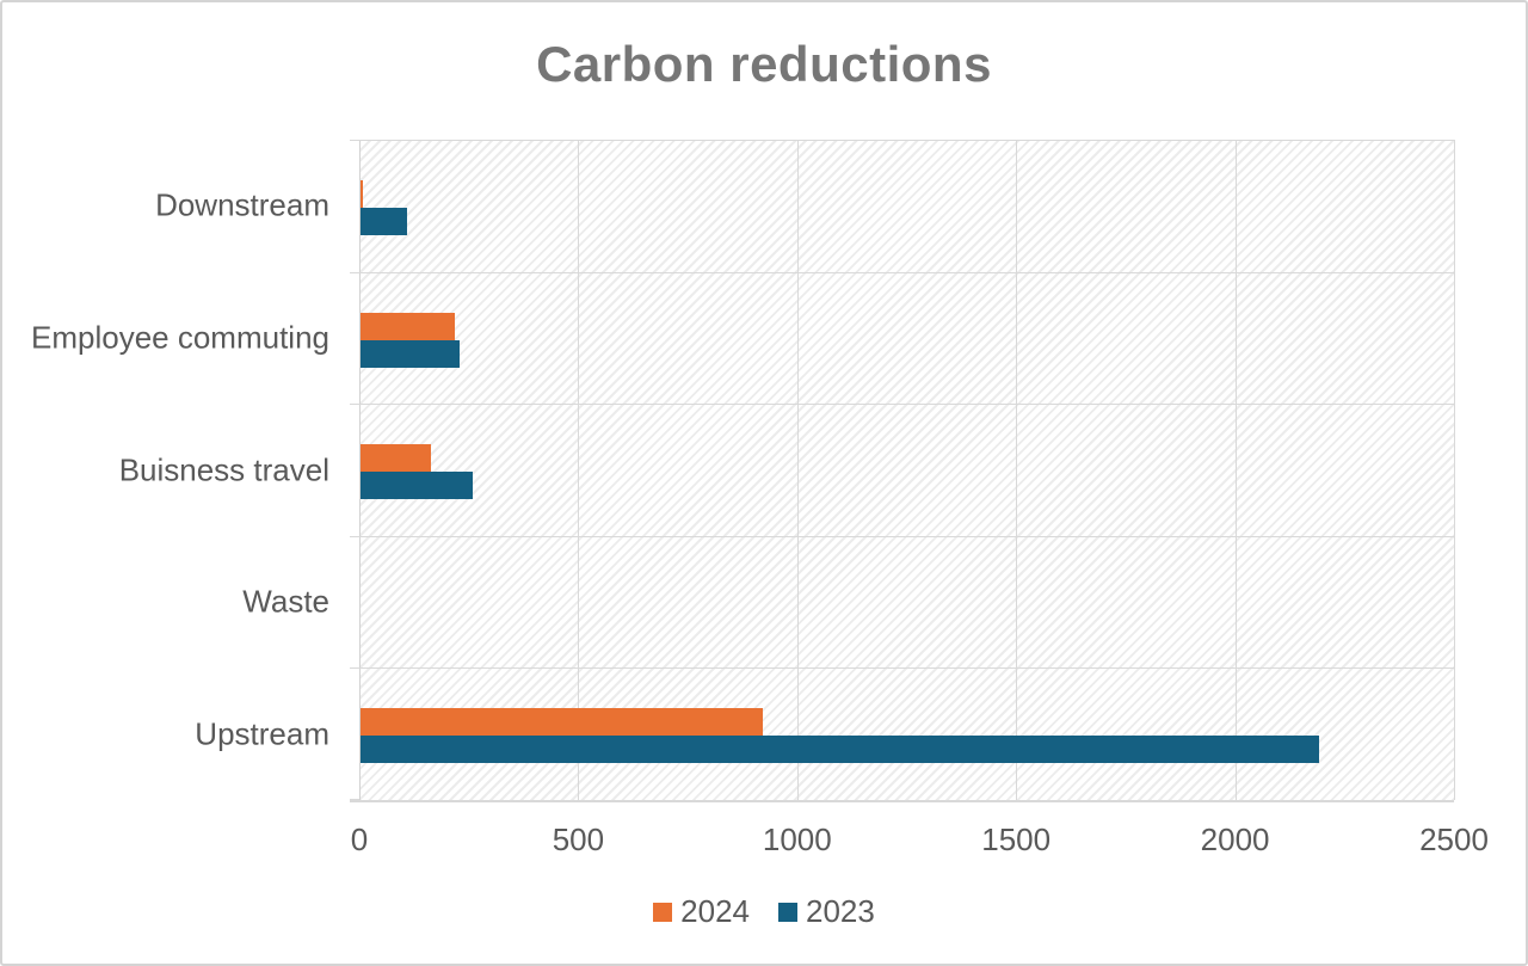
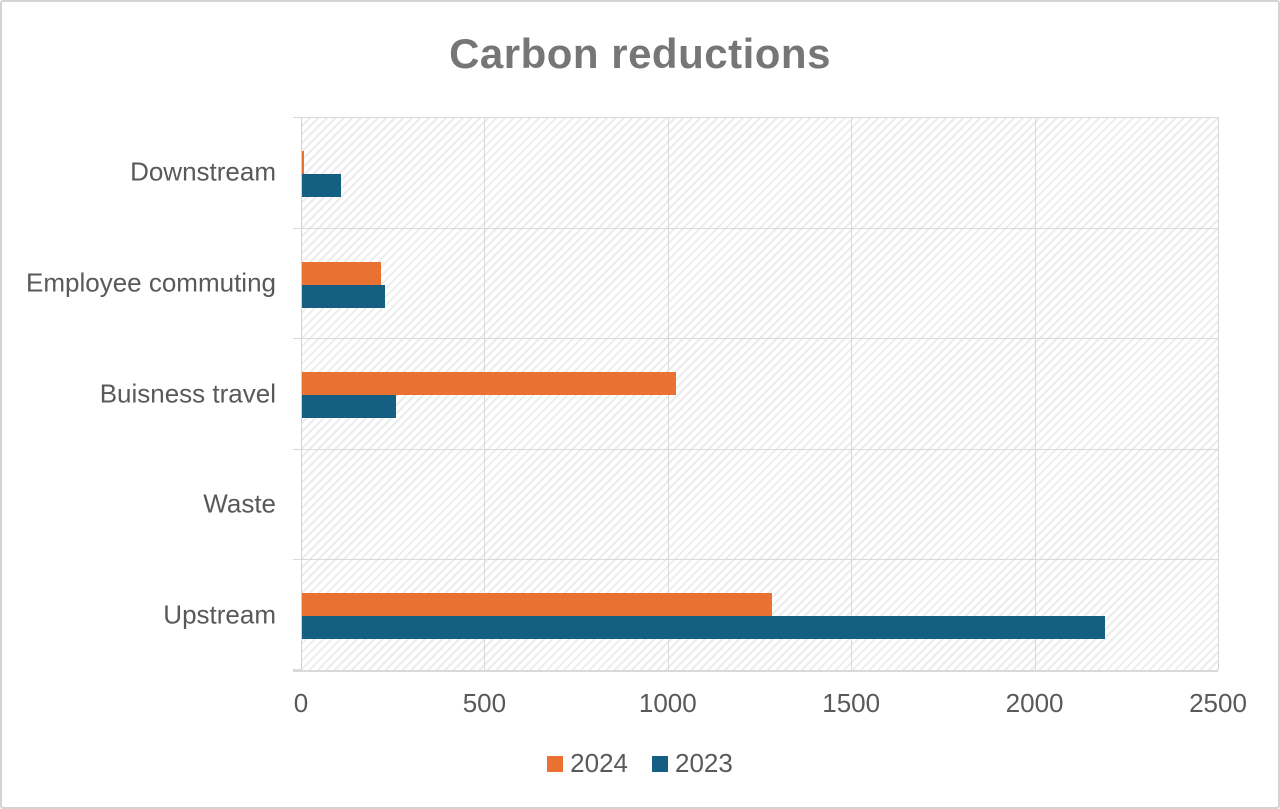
2024/Buisness travel: 160 -> 1020
2024/Upstream: 920 -> 1280
